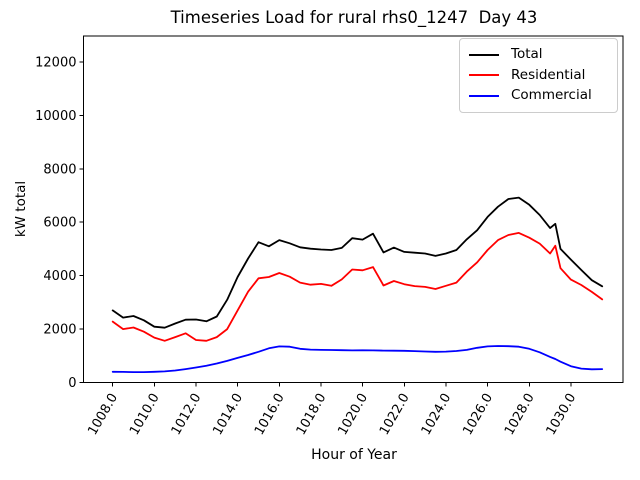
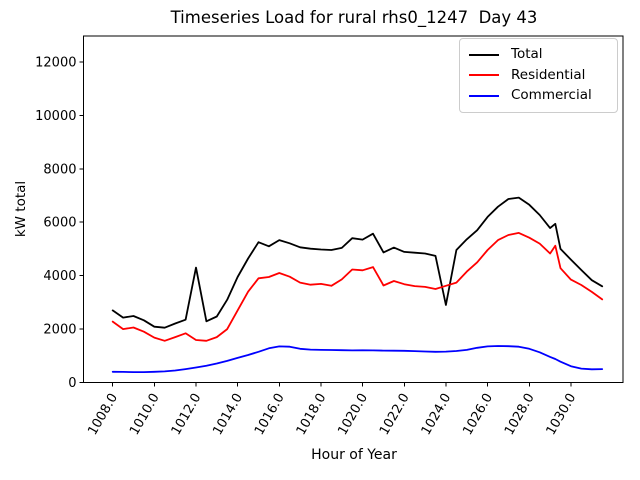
Total/1012.0: 2400 -> 4300
Total/1024.0: 4800 -> 2900
